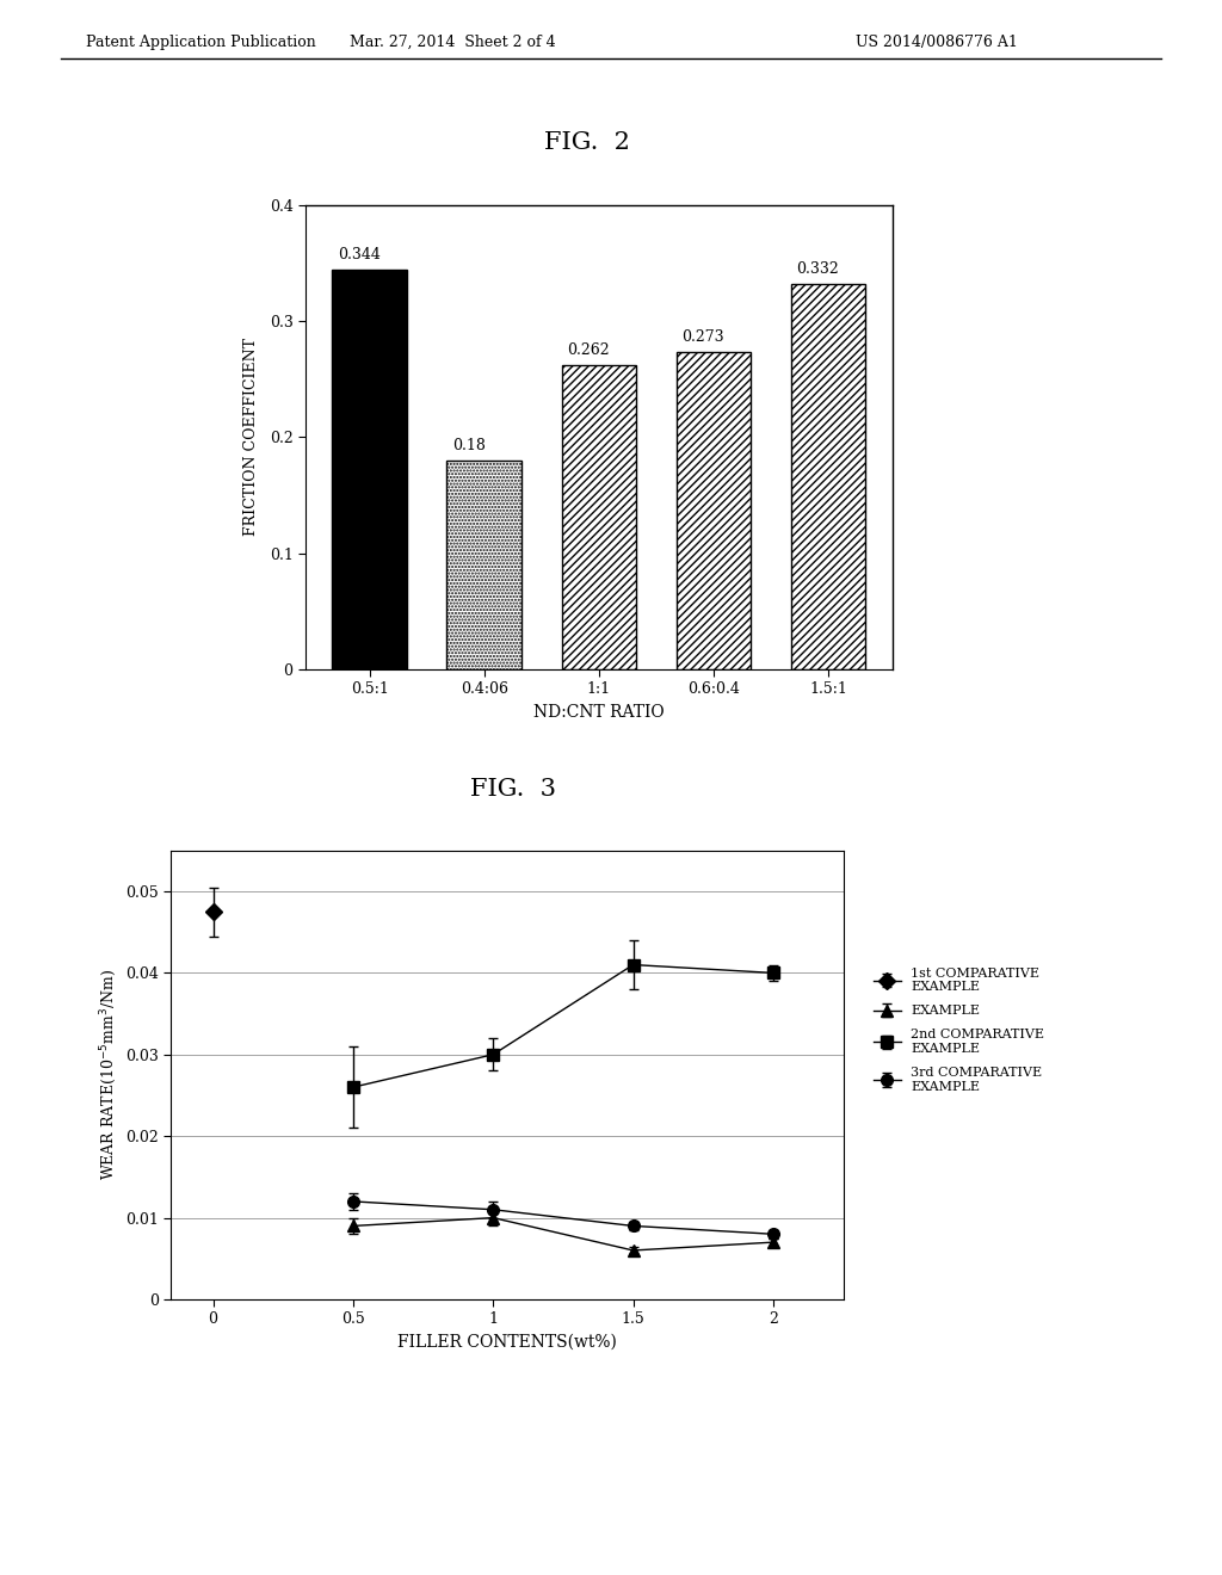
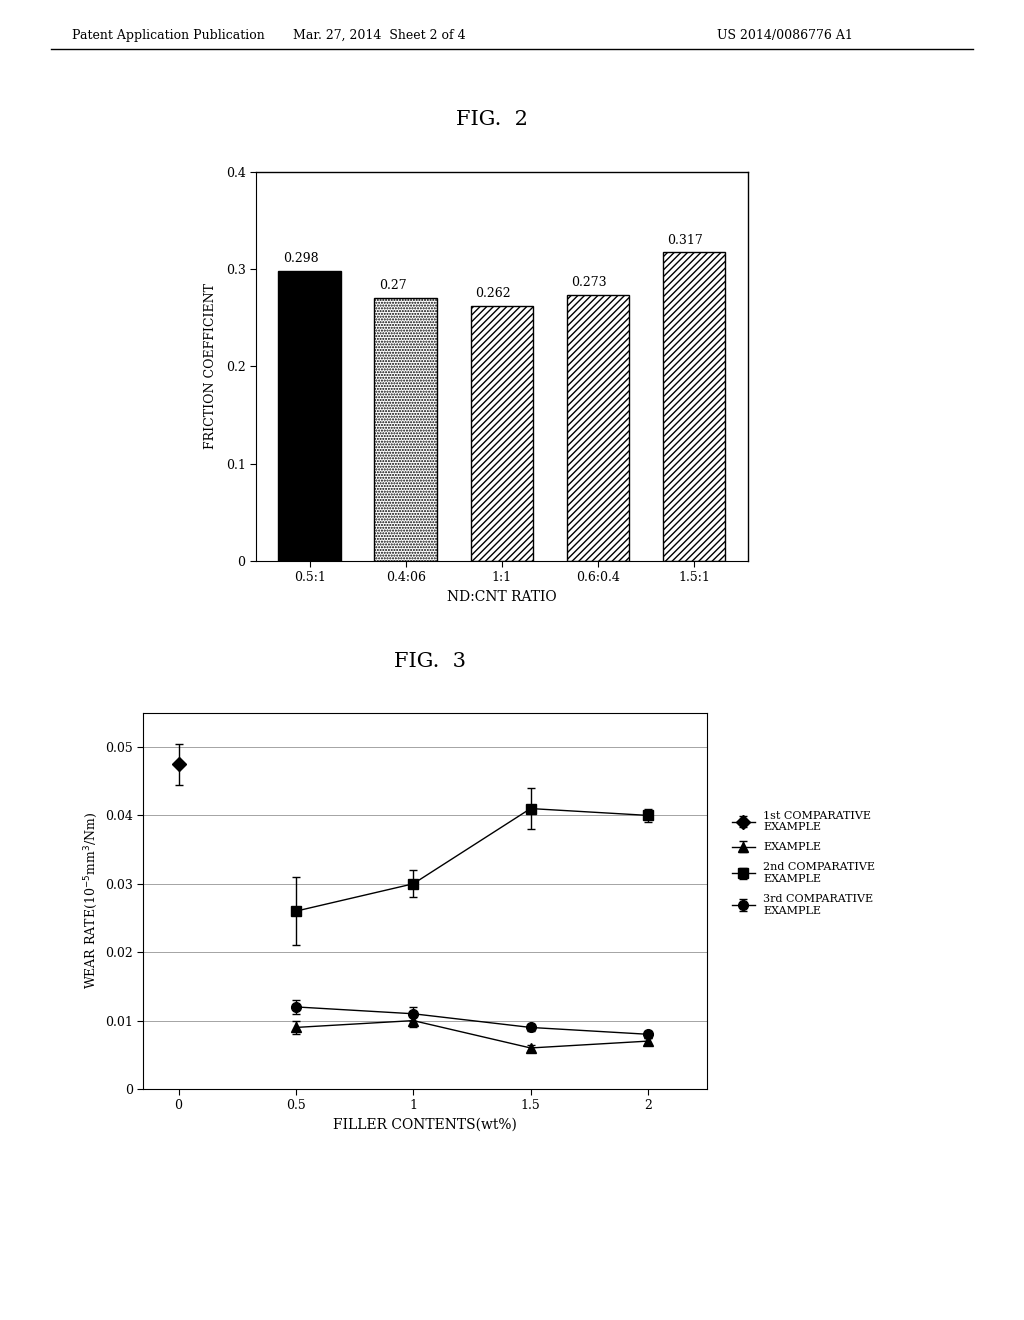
0.5:1: 0.344 -> 0.298
0.4:06: 0.18 -> 0.27
1.5:1: 0.332 -> 0.317
